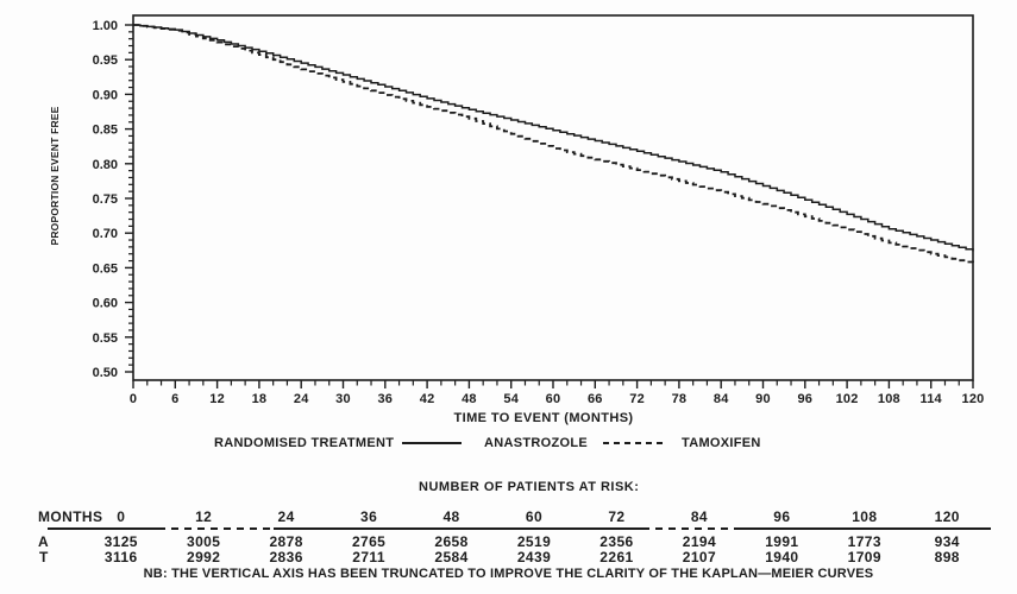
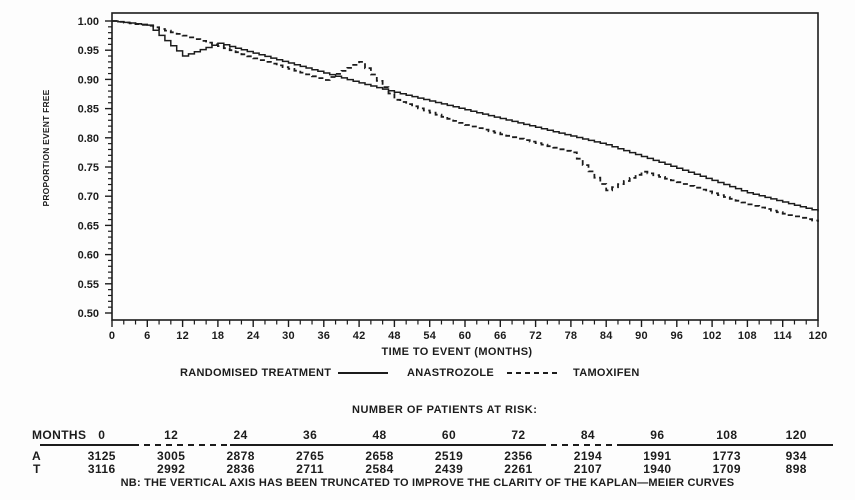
ANASTROZOLE/12: 0.98 -> 0.94
TAMOXIFEN/42: 0.88 -> 0.93
TAMOXIFEN/84: 0.76 -> 0.71
